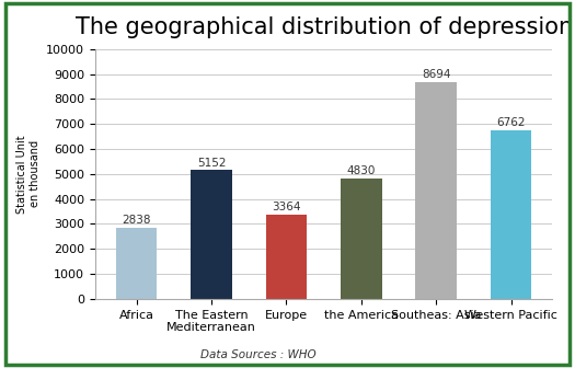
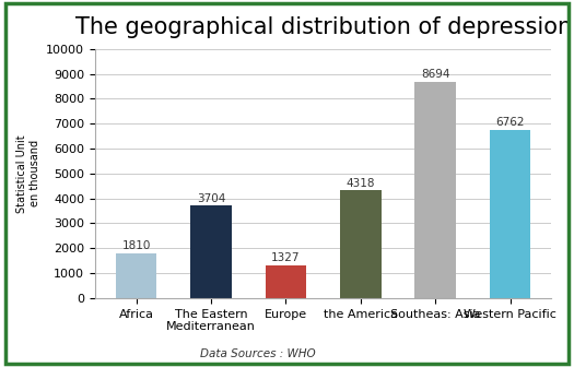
Africa: 2838 -> 1810
The Eastern Mediterranean: 5152 -> 3704
Europe: 3364 -> 1327
the America: 4830 -> 4318
